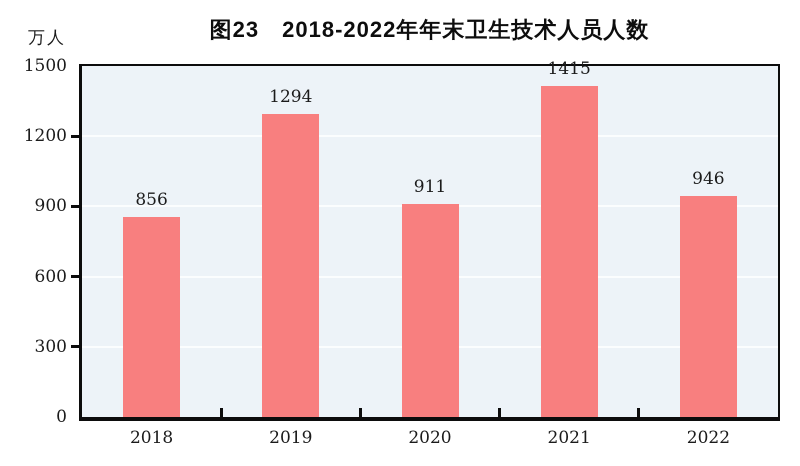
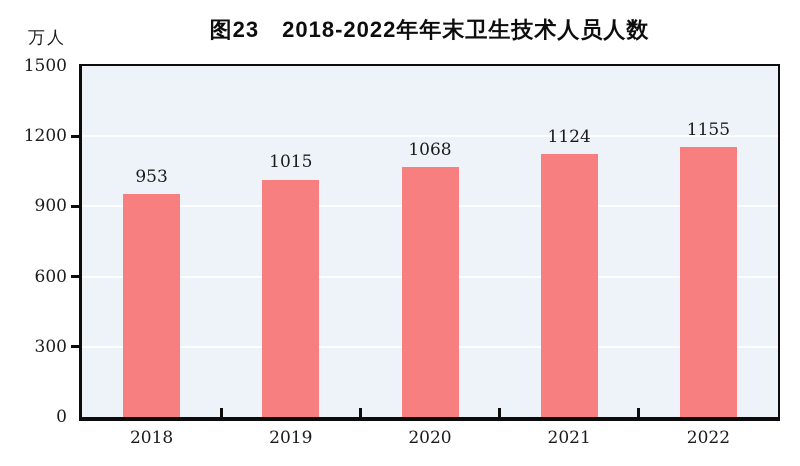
2018: 856 -> 953
2019: 1294 -> 1015
2020: 911 -> 1068
2021: 1415 -> 1124
2022: 946 -> 1155
